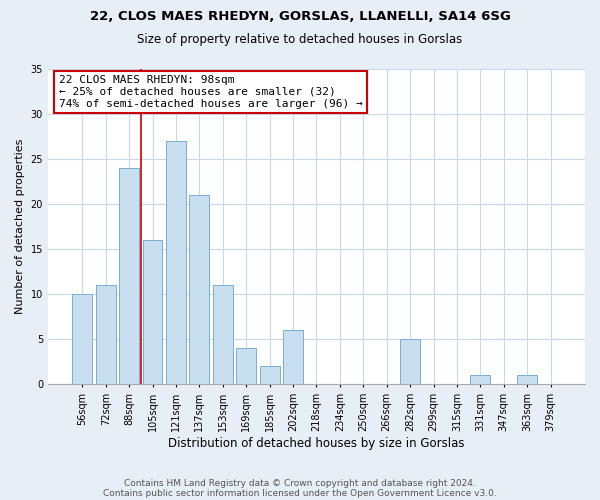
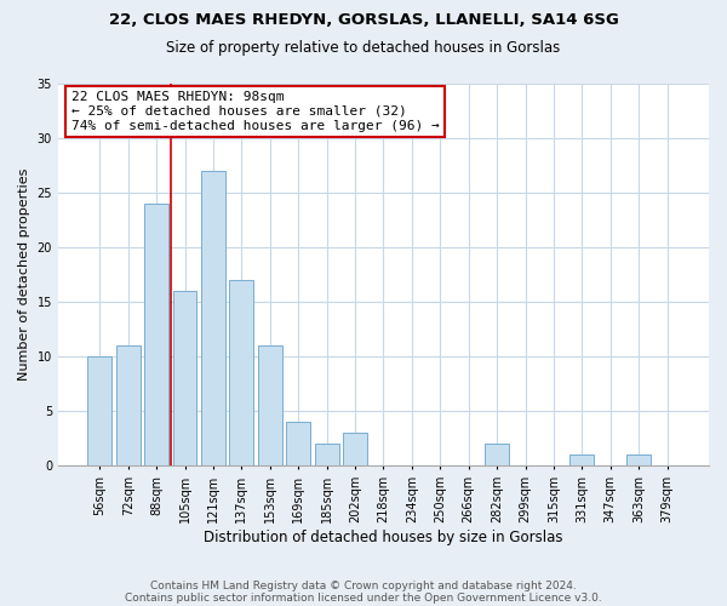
137sqm: 21 -> 17
202sqm: 6 -> 3
282sqm: 5 -> 2
